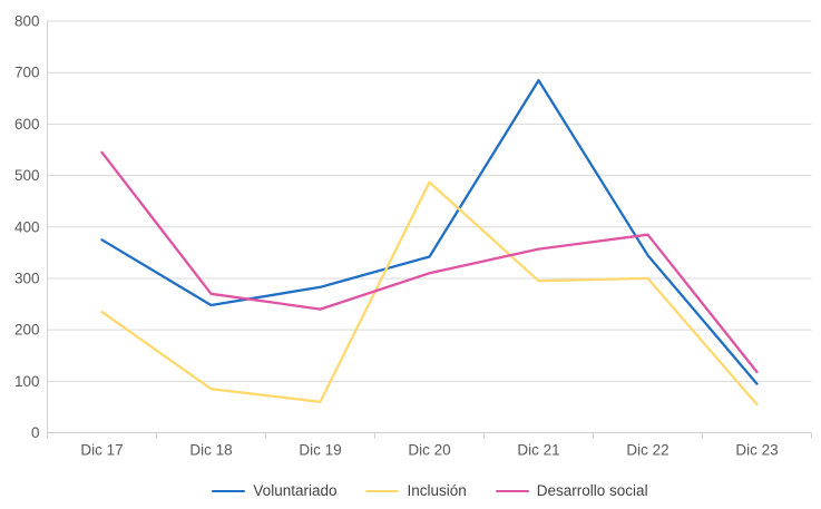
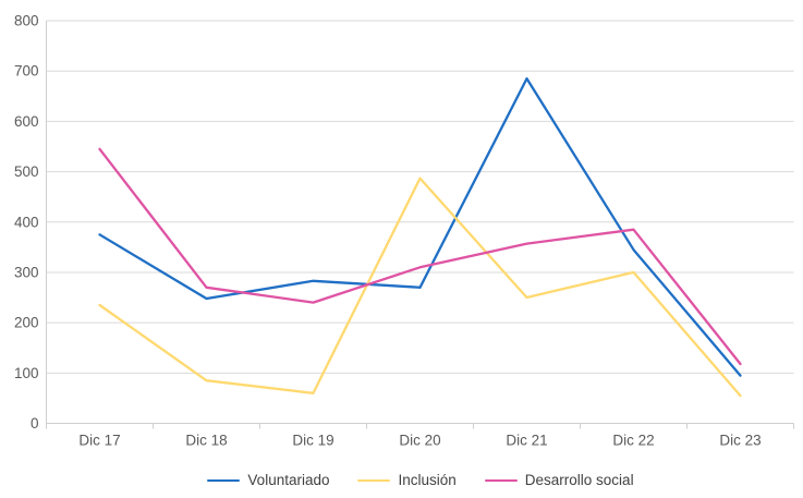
Voluntariado/Dic 20: 340 -> 270
Inclusión/Dic 21: 300 -> 250
